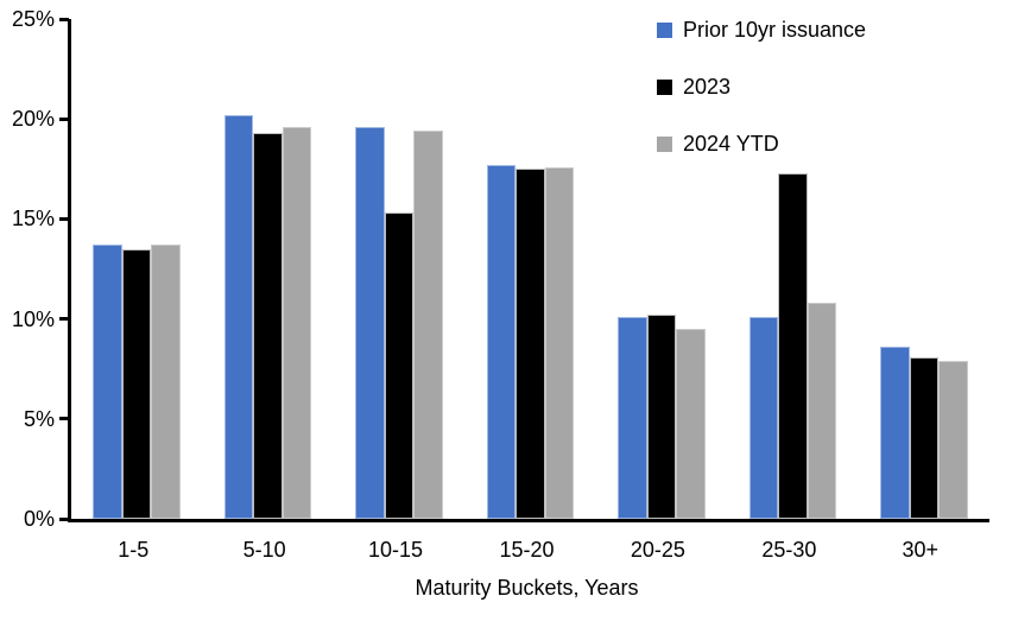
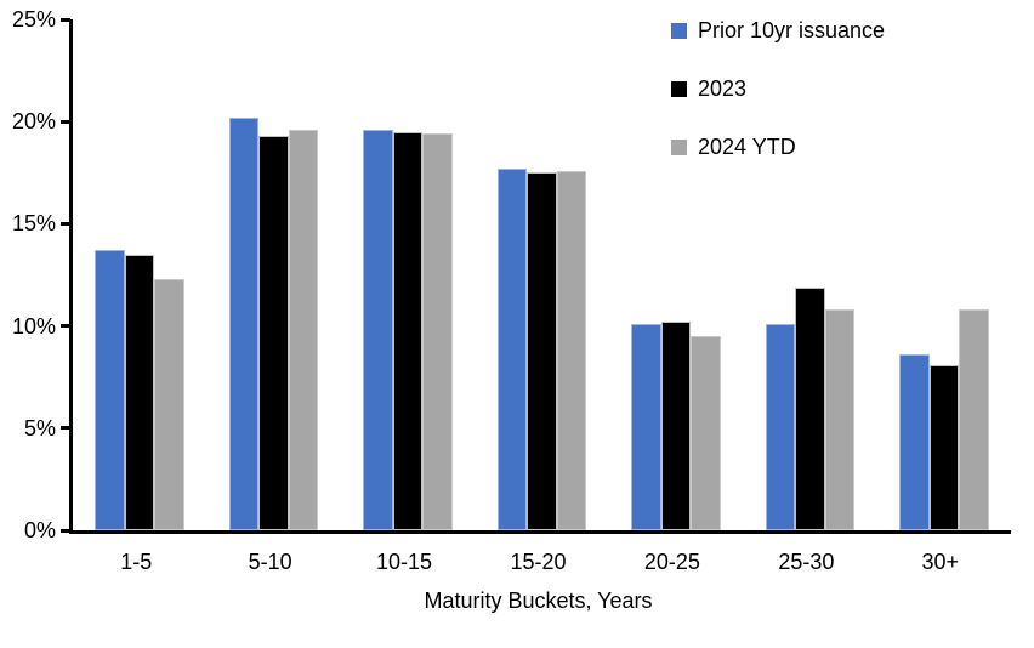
2024 YTD/1-5: 13.7% -> 12.3%
2023/10-15: 15.3% -> 19.5%
2023/25-30: 17.3% -> 11.9%
2024 YTD/30+: 7.9% -> 10.8%
